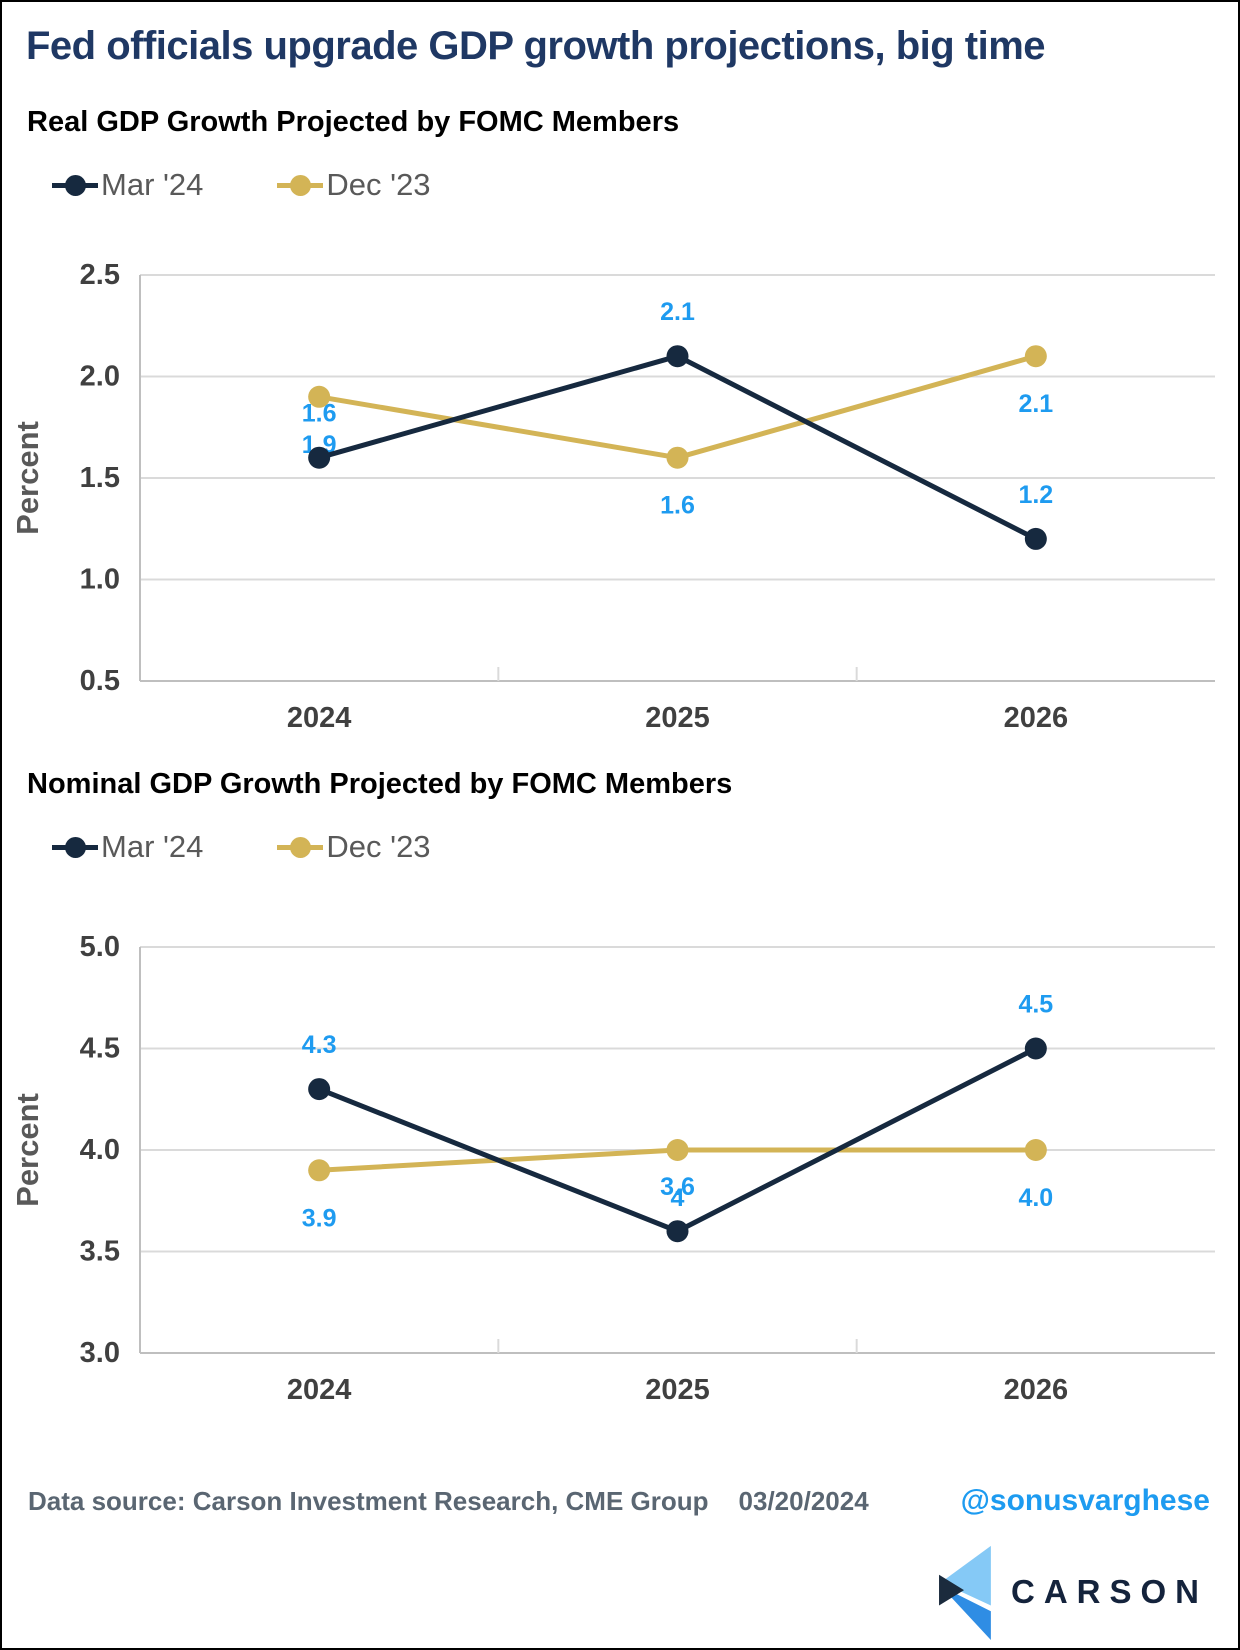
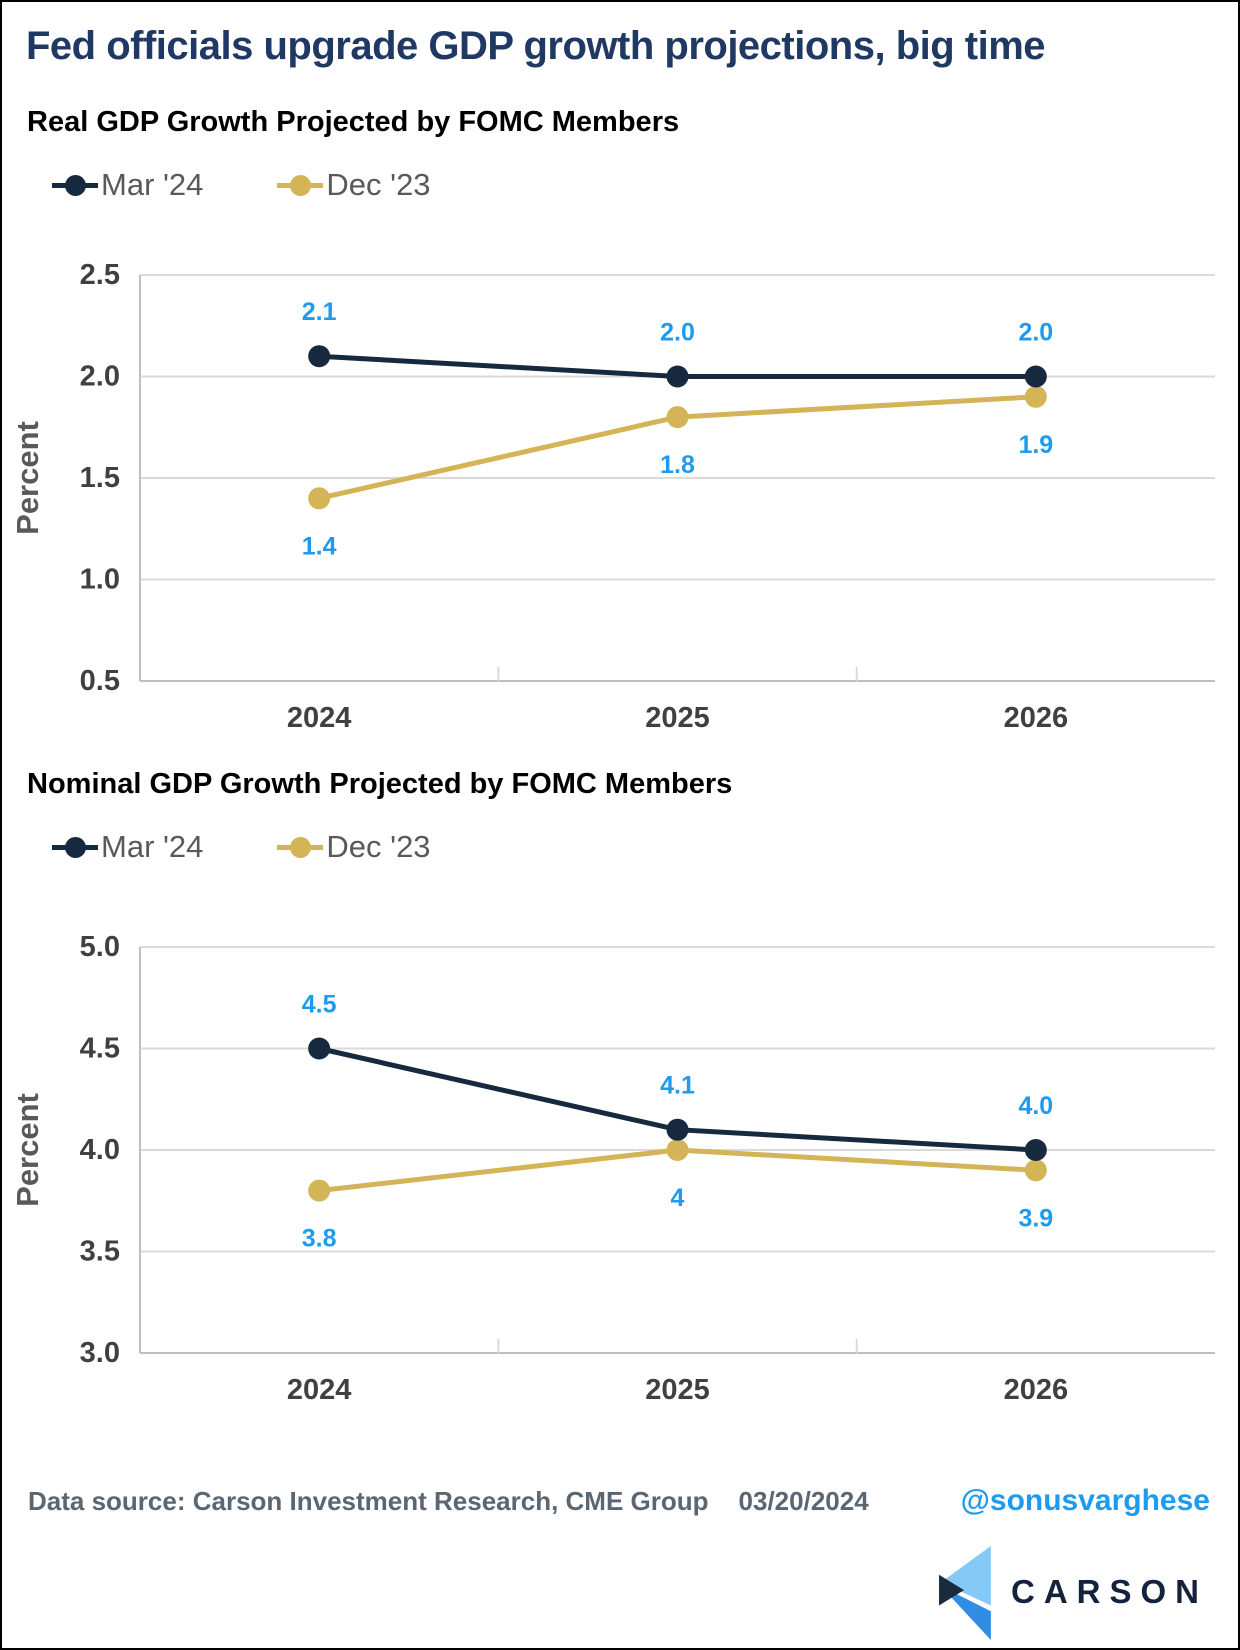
Real GDP Growth Projected by FOMC Members/Mar '24/2024: 1.6 -> 2.1
Real GDP Growth Projected by FOMC Members/Dec '23/2024: 1.9 -> 1.4
Real GDP Growth Projected by FOMC Members/Mar '24/2025: 2.1 -> 2.0
Real GDP Growth Projected by FOMC Members/Dec '23/2025: 1.6 -> 1.8
Real GDP Growth Projected by FOMC Members/Mar '24/2026: 1.2 -> 2.0
Real GDP Growth Projected by FOMC Members/Dec '23/2026: 2.1 -> 1.9
Nominal GDP Growth Projected by FOMC Members/Mar '24/2024: 4.3 -> 4.5
Nominal GDP Growth Projected by FOMC Members/Dec '23/2024: 3.9 -> 3.8
Nominal GDP Growth Projected by FOMC Members/Mar '24/2025: 3.6 -> 4.1
Nominal GDP Growth Projected by FOMC Members/Mar '24/2026: 4.5 -> 4.0
Nominal GDP Growth Projected by FOMC Members/Dec '23/2026: 4.0 -> 3.9
